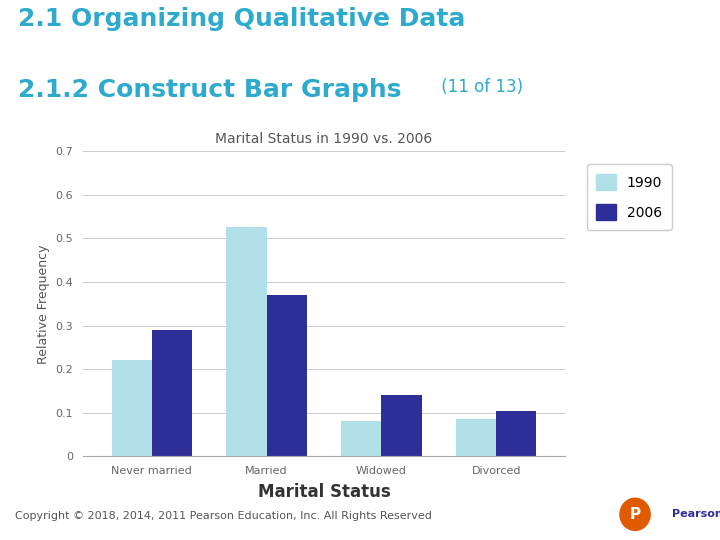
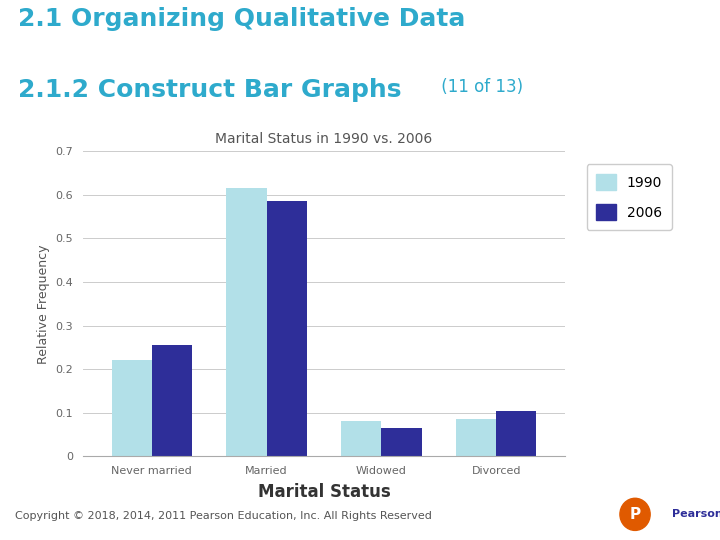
2006/Never married: 0.290 -> 0.255
1990/Married: 0.525 -> 0.615
2006/Married: 0.370 -> 0.585
2006/Widowed: 0.140 -> 0.065
